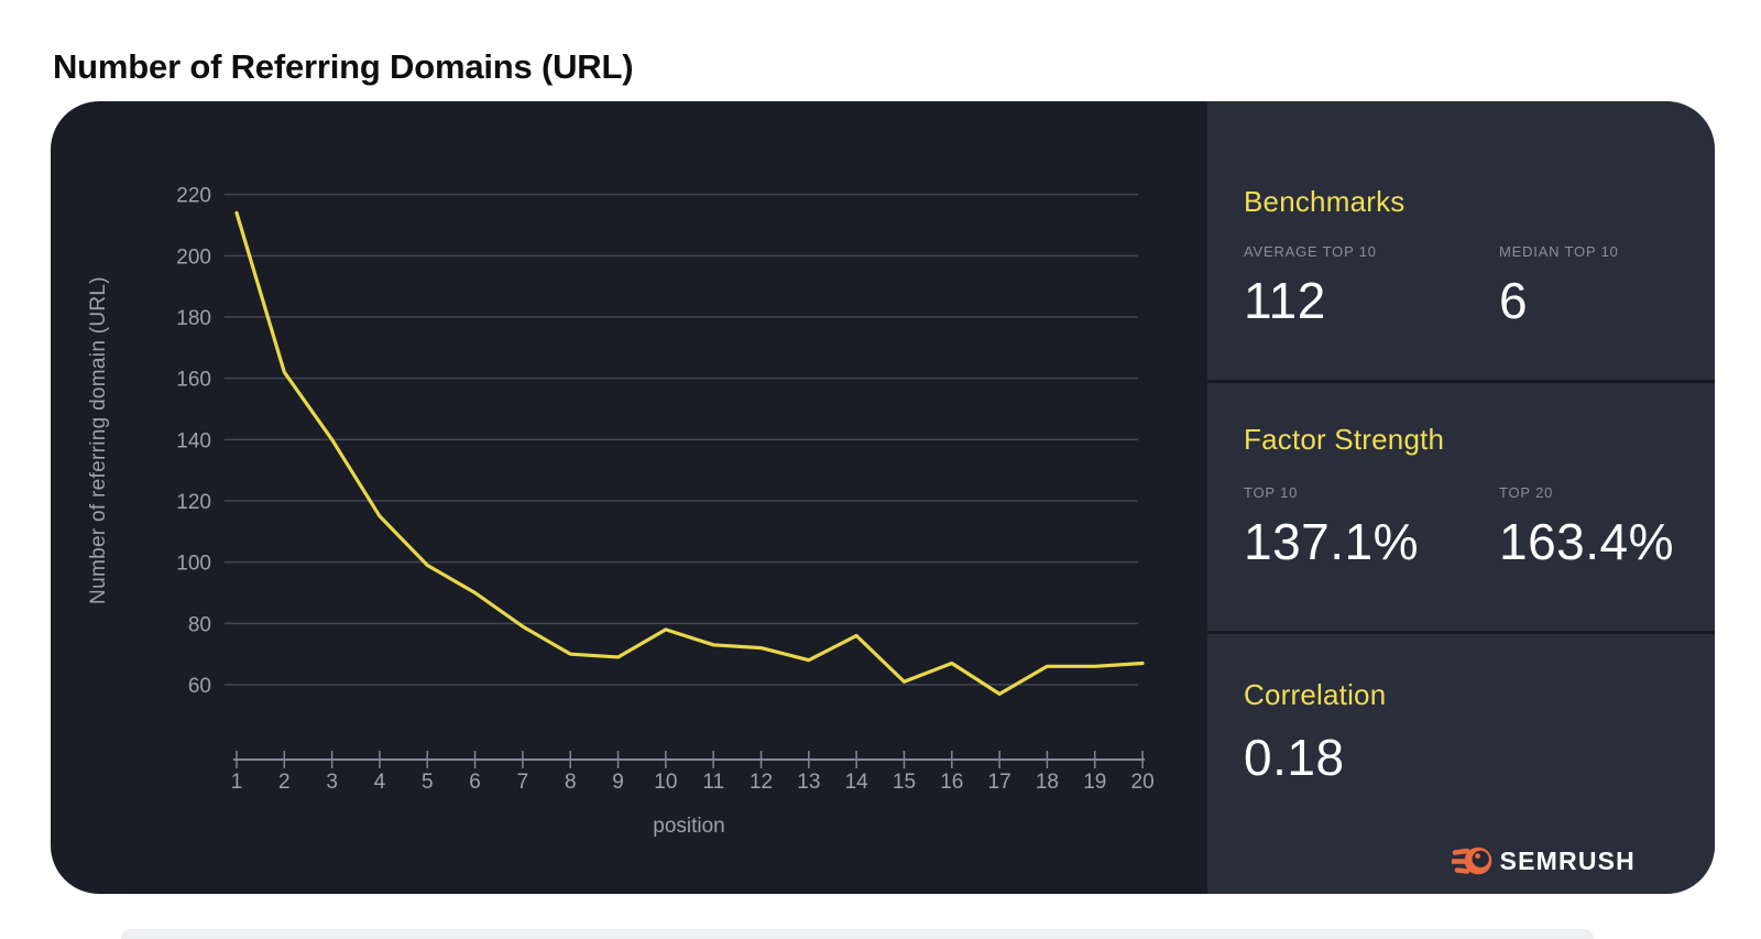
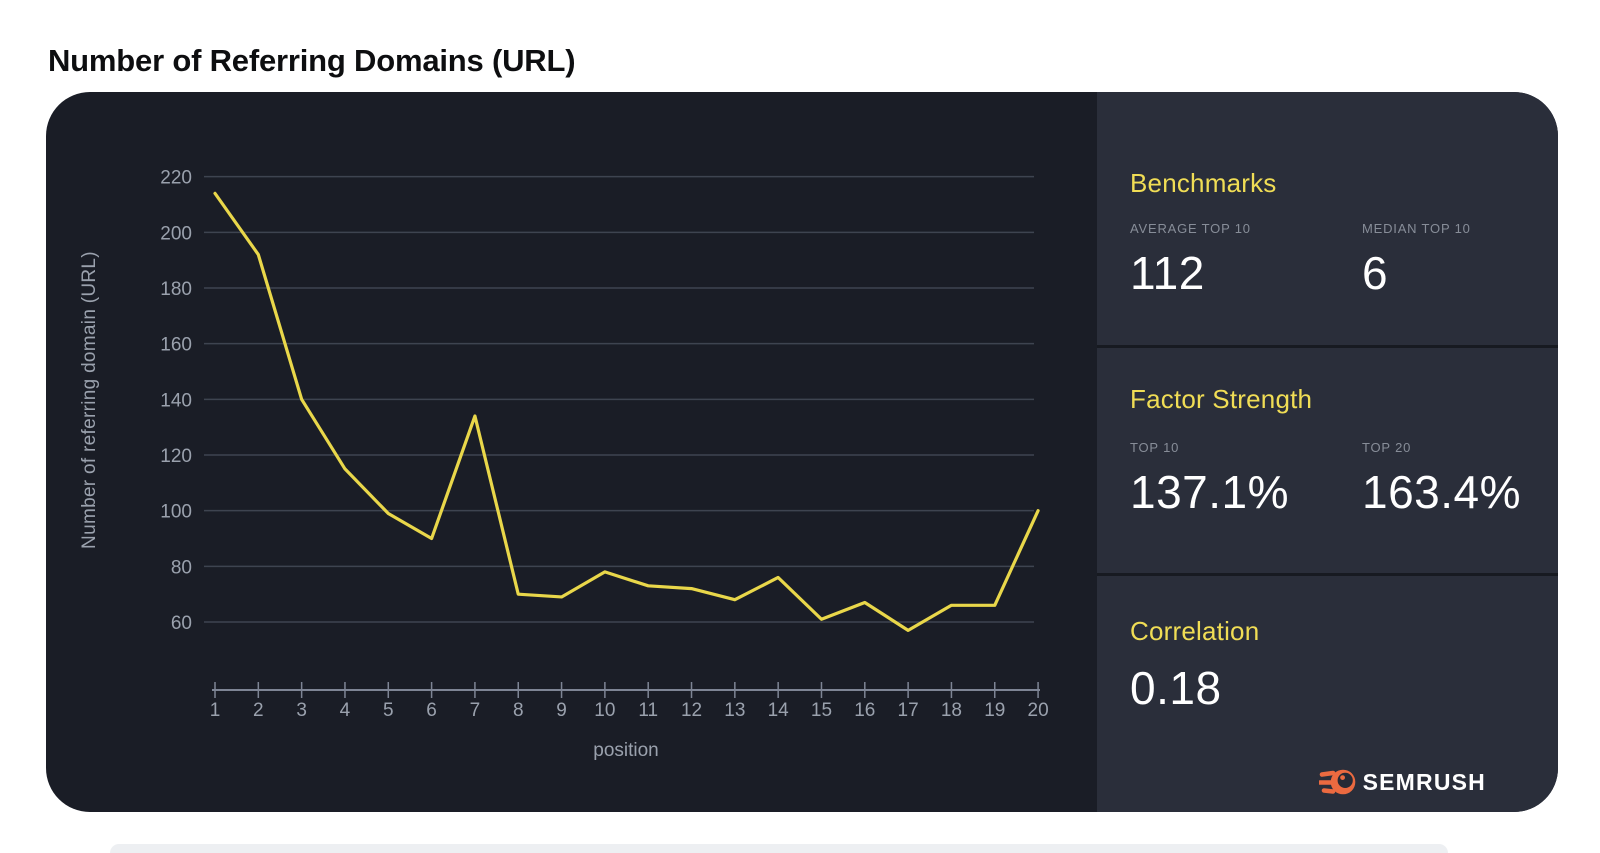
2: 162 -> 192
7: 79 -> 134
20: 67 -> 100
